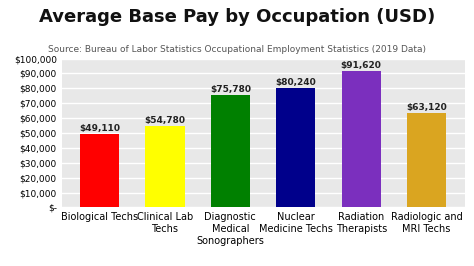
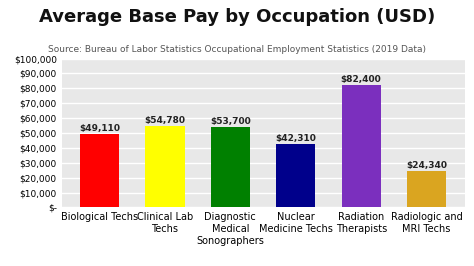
Diagnostic Medical Sonographers: $75,780 -> $53,700
Nuclear Medicine Techs: $80,240 -> $42,310
Radiation Therapists: $91,620 -> $82,400
Radiologic and MRI Techs: $63,120 -> $24,340
